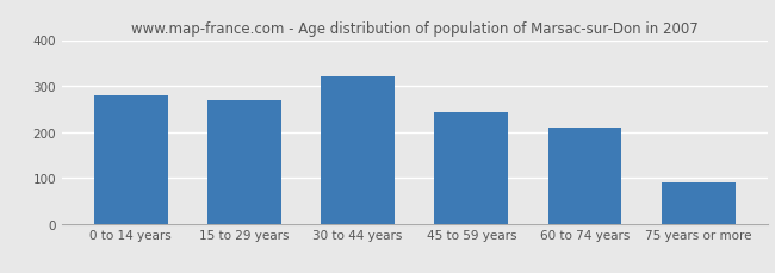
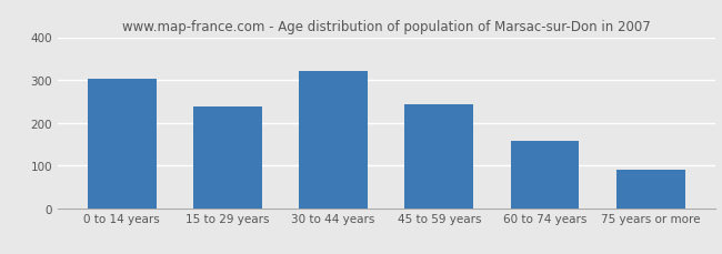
0 to 14 years: 280 -> 302
15 to 29 years: 270 -> 239
60 to 74 years: 210 -> 157
